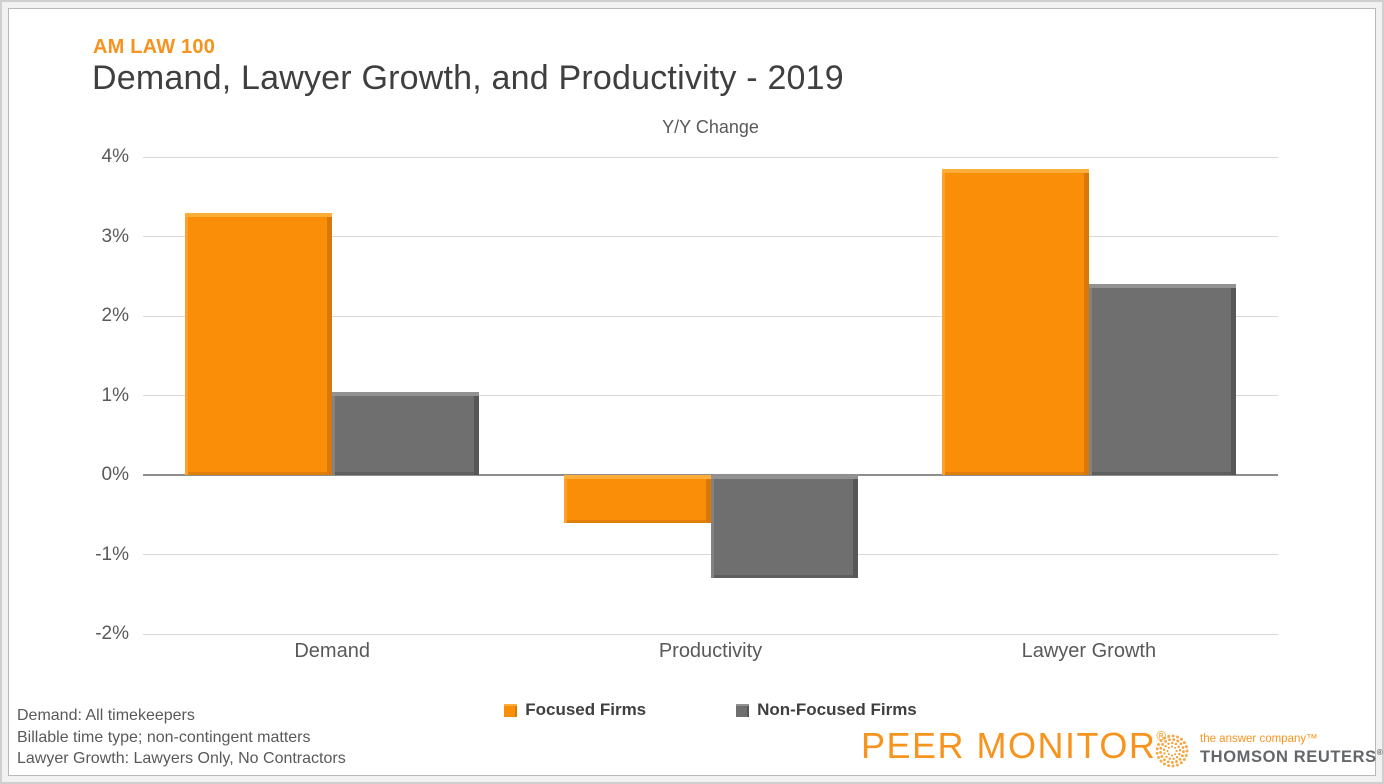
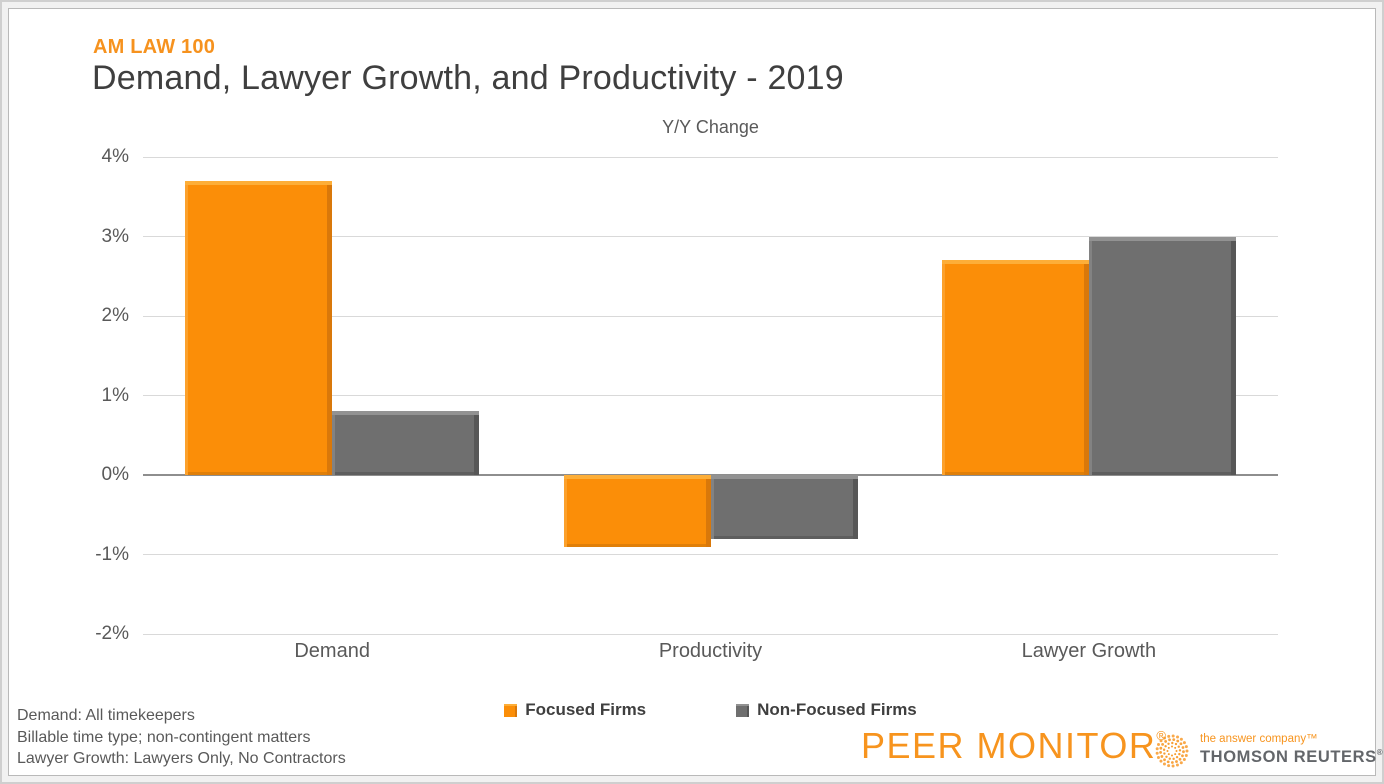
Focused Firms/Demand: 3.3% -> 3.7%
Non-Focused Firms/Demand: 1.1% -> 0.8%
Focused Firms/Productivity: -0.6% -> -0.9%
Non-Focused Firms/Productivity: -1.3% -> -0.8%
Focused Firms/Lawyer Growth: 3.9% -> 2.7%
Non-Focused Firms/Lawyer Growth: 2.4% -> 3.0%
